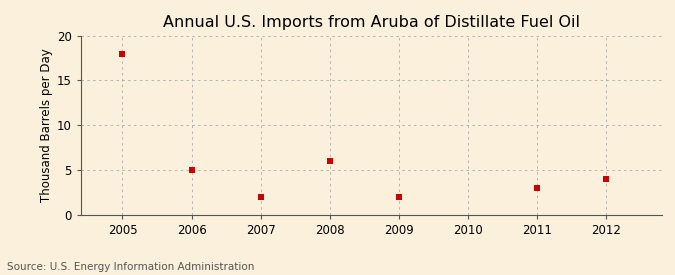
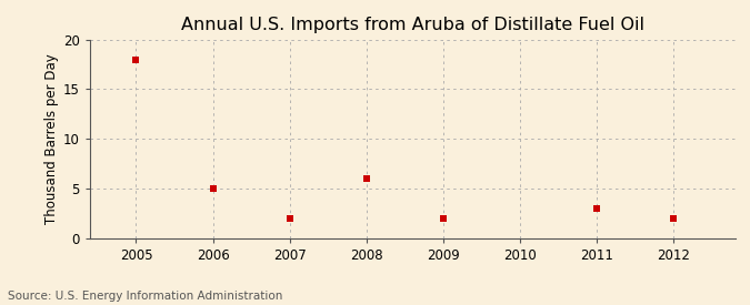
2012: 4 -> 2
